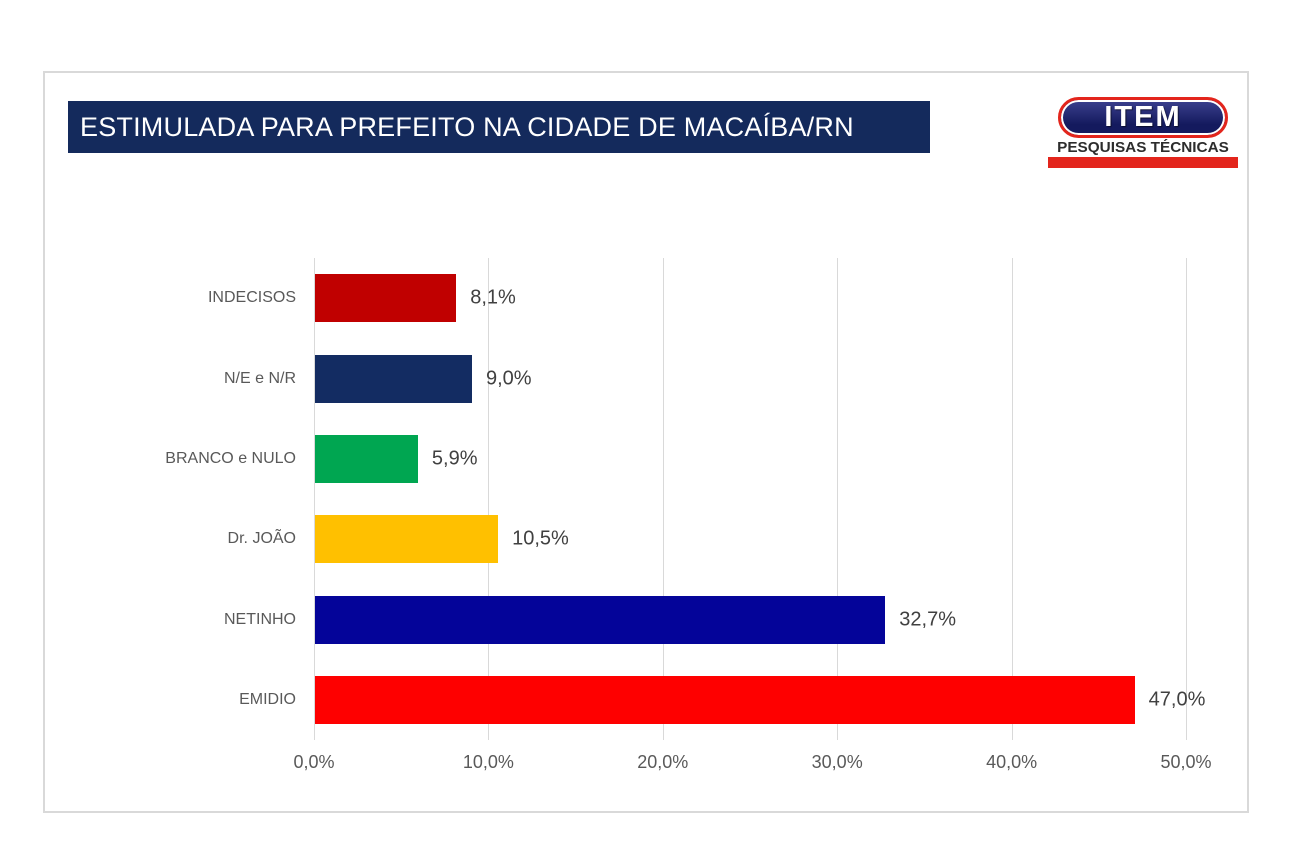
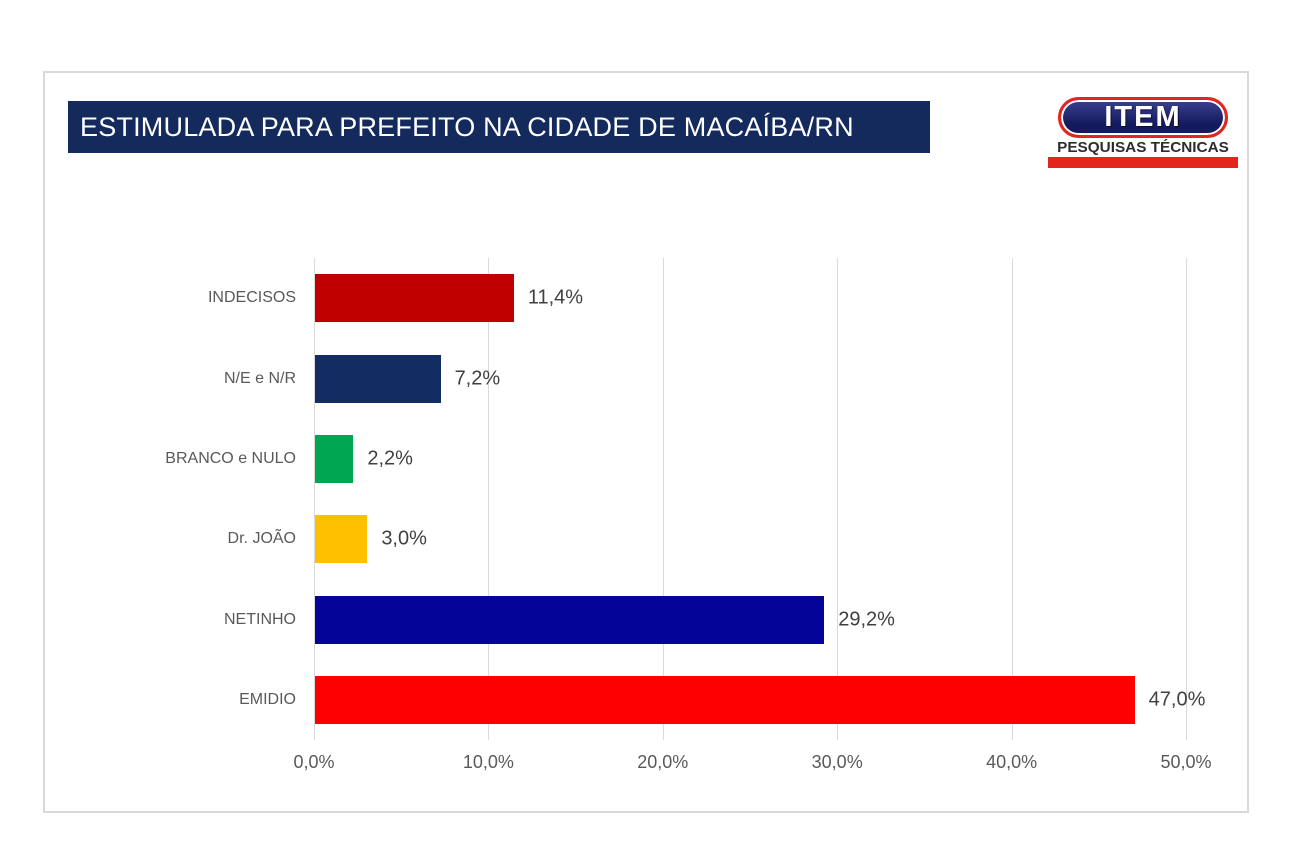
INDECISOS: 8,1% -> 11,4%
N/E e N/R: 9,0% -> 7,2%
BRANCO e NULO: 5,9% -> 2,2%
Dr. JOÃO: 10,5% -> 3,0%
NETINHO: 32,7% -> 29,2%
